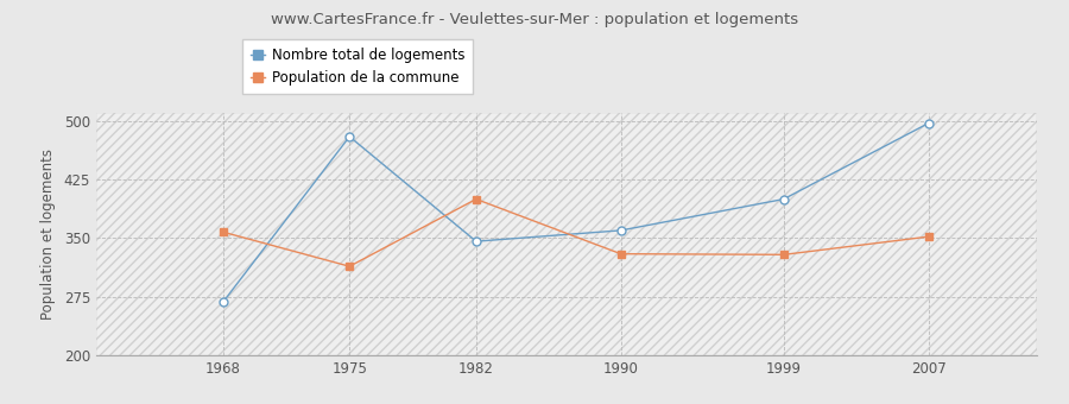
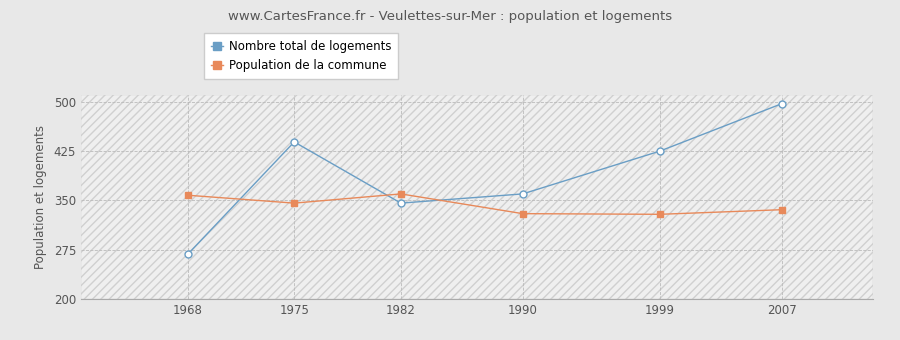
Nombre total de logements/1975: 480 -> 439
Population de la commune/1975: 314 -> 346
Population de la commune/1982: 400 -> 360
Nombre total de logements/1999: 400 -> 425
Population de la commune/2007: 352 -> 336
